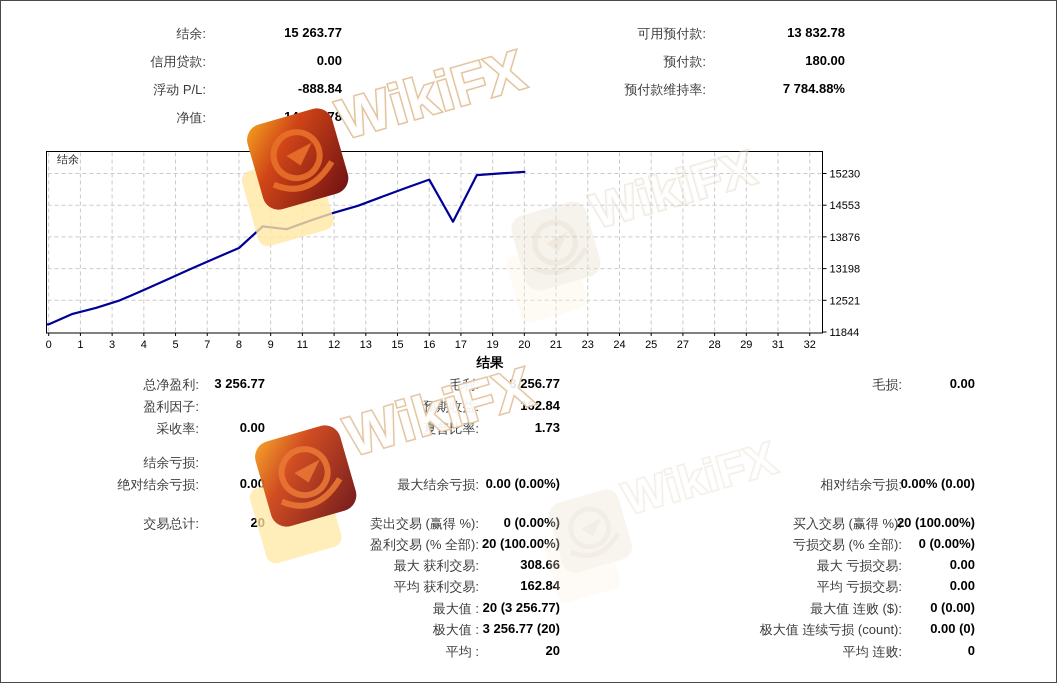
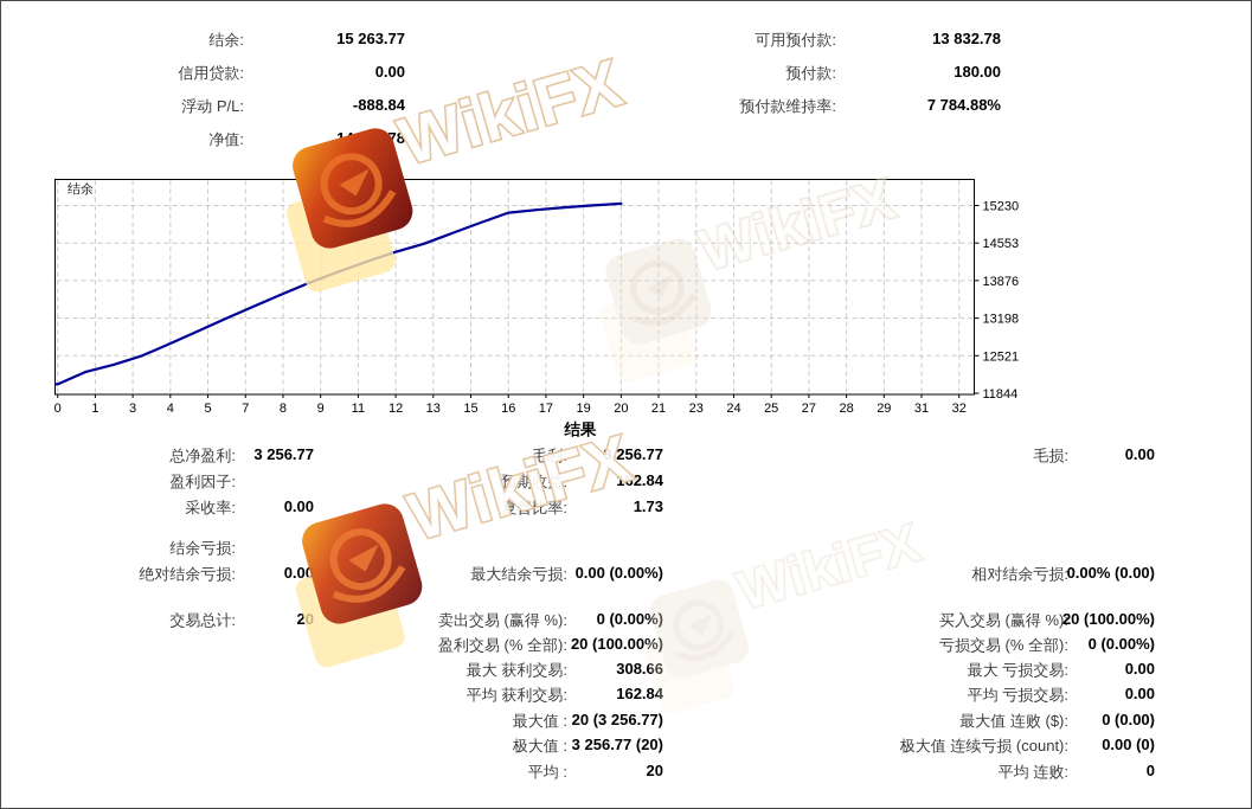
9: 14100 -> 13800
17: 14200 -> 15200
